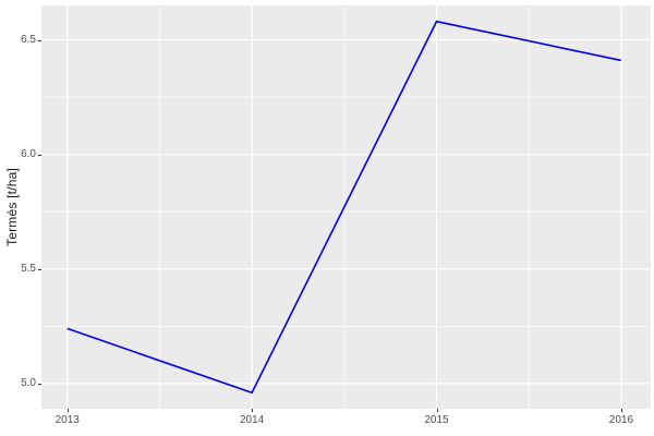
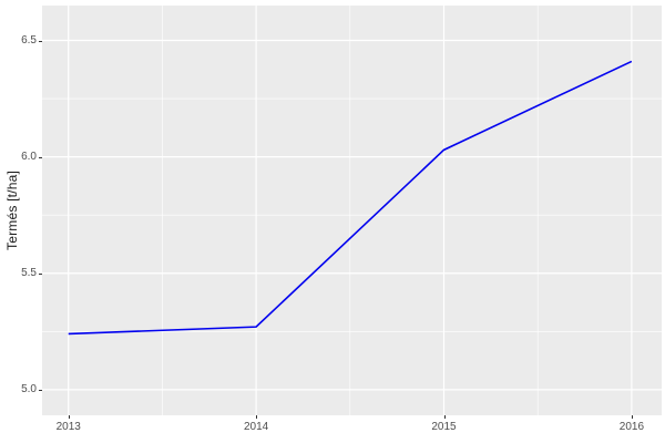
2014: 4.96 -> 5.27
2015: 6.58 -> 6.03
